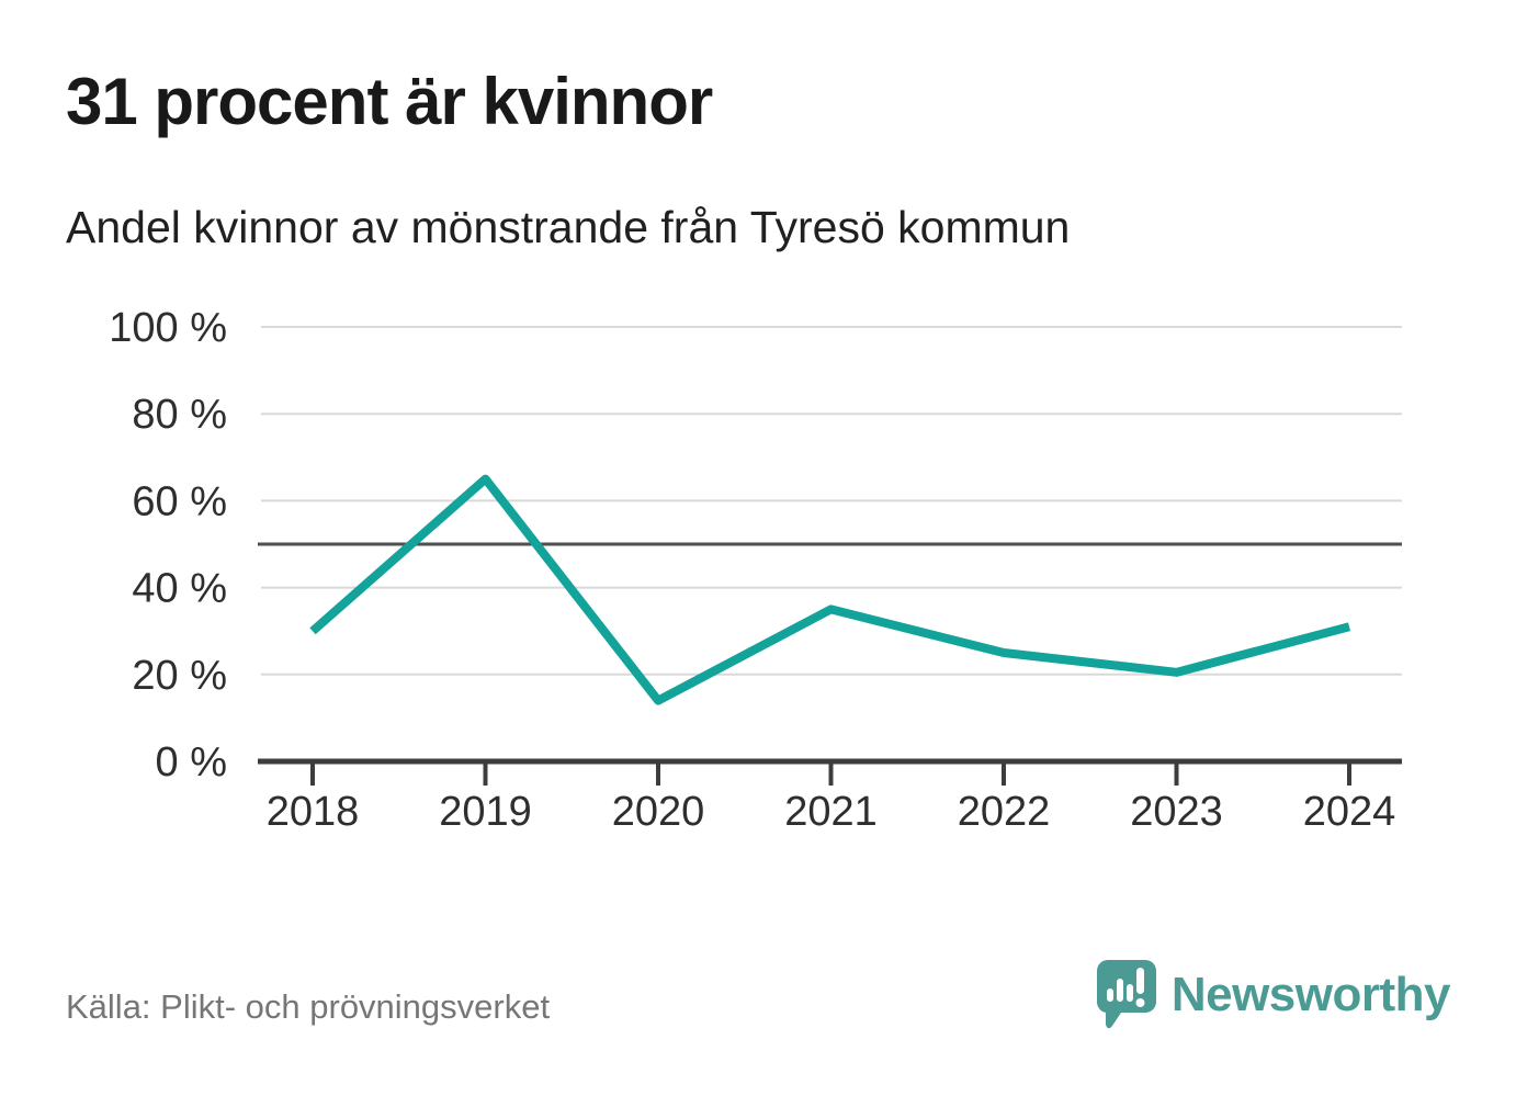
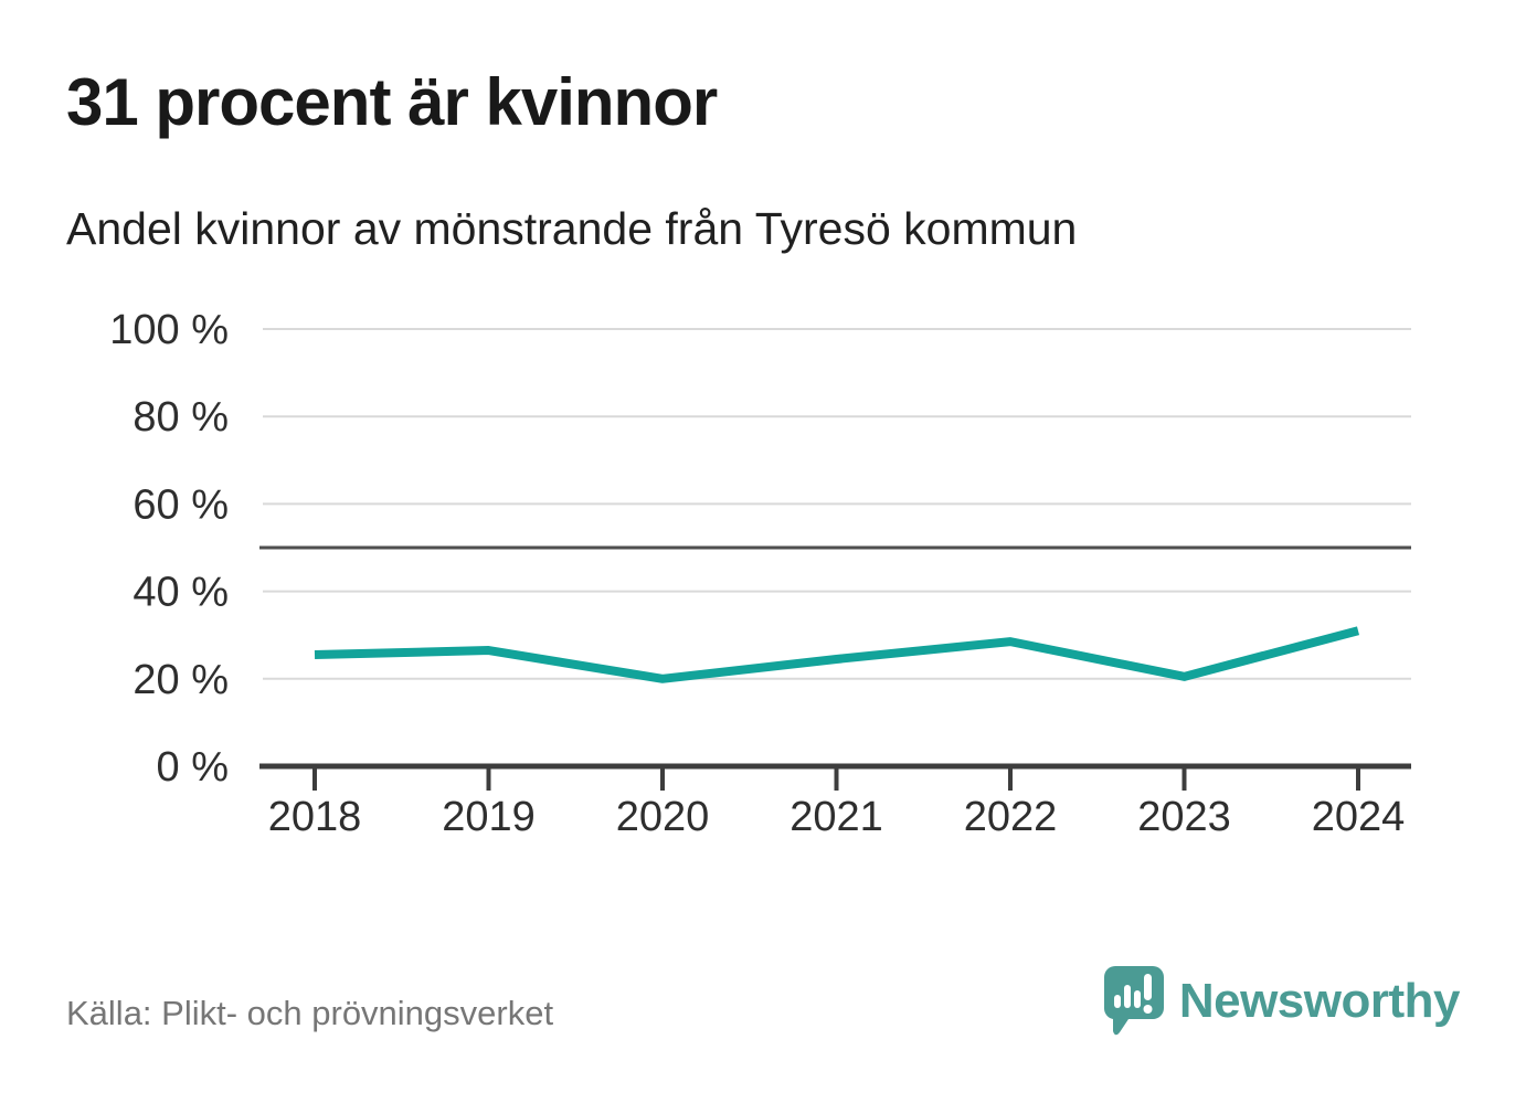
2018: 30% -> 26%
2019: 65% -> 26%
2020: 14% -> 20%
2021: 35% -> 24%
2022: 25% -> 28%
